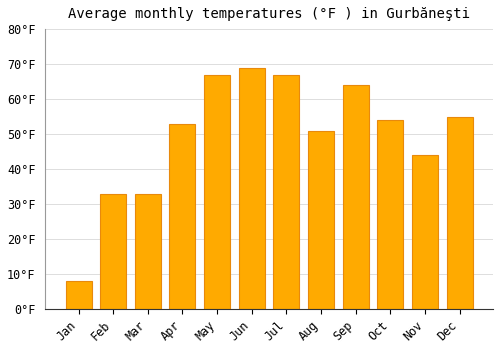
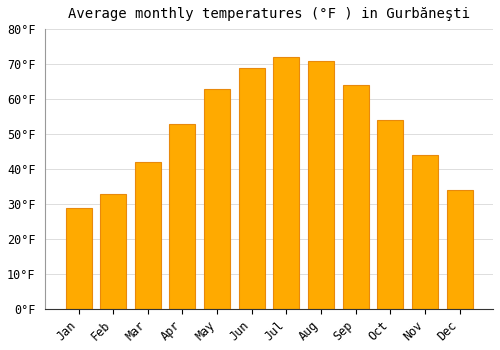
Jan: 8°F -> 29°F
Mar: 33°F -> 42°F
May: 67°F -> 63°F
Jul: 67°F -> 72°F
Aug: 51°F -> 71°F
Dec: 55°F -> 34°F
